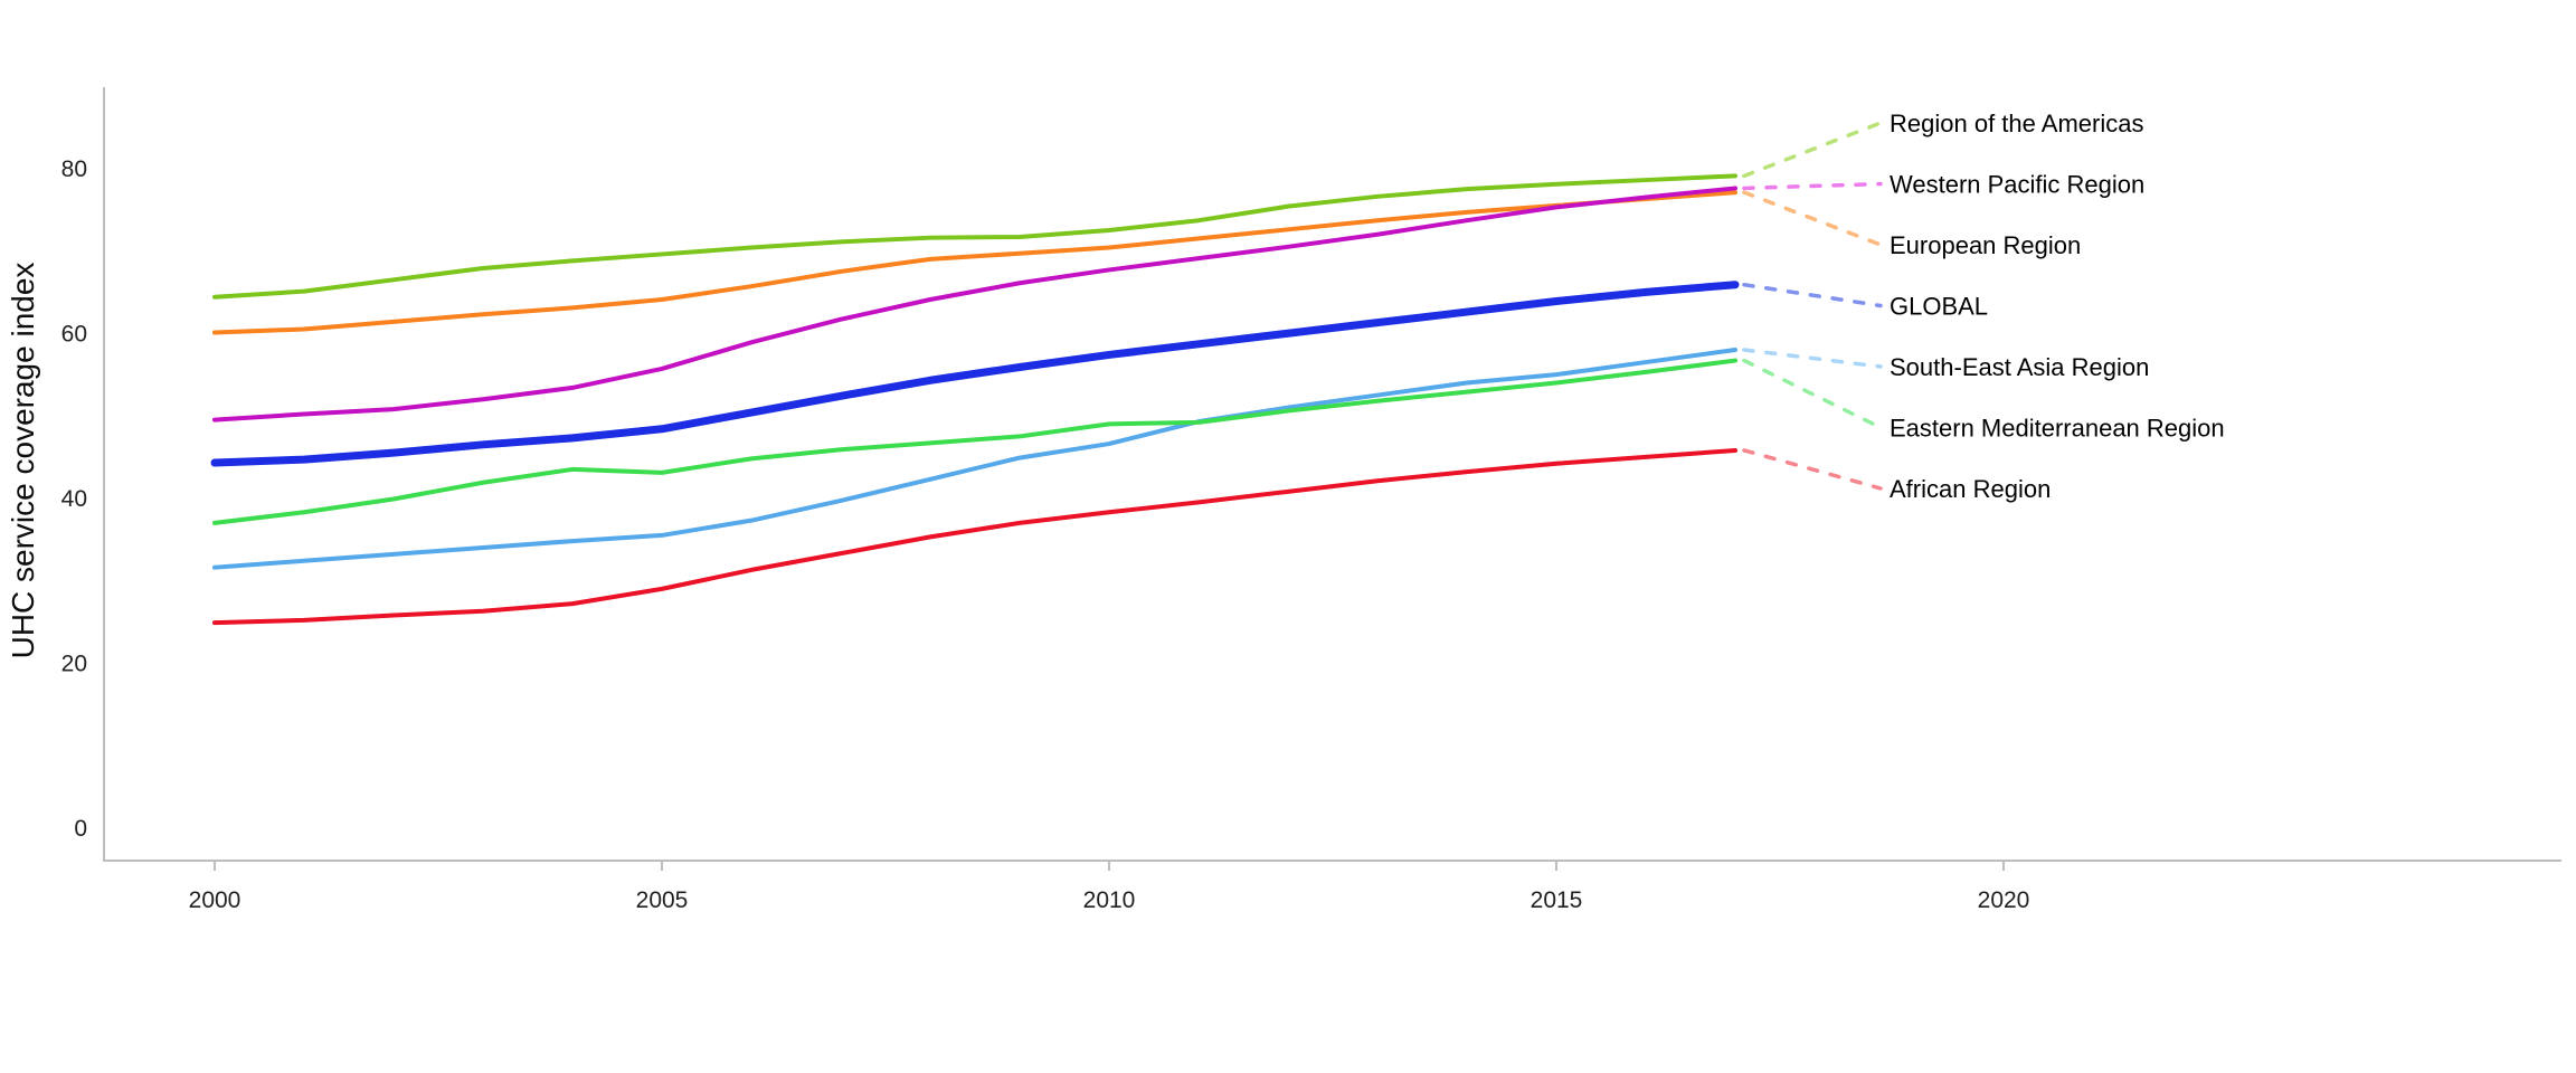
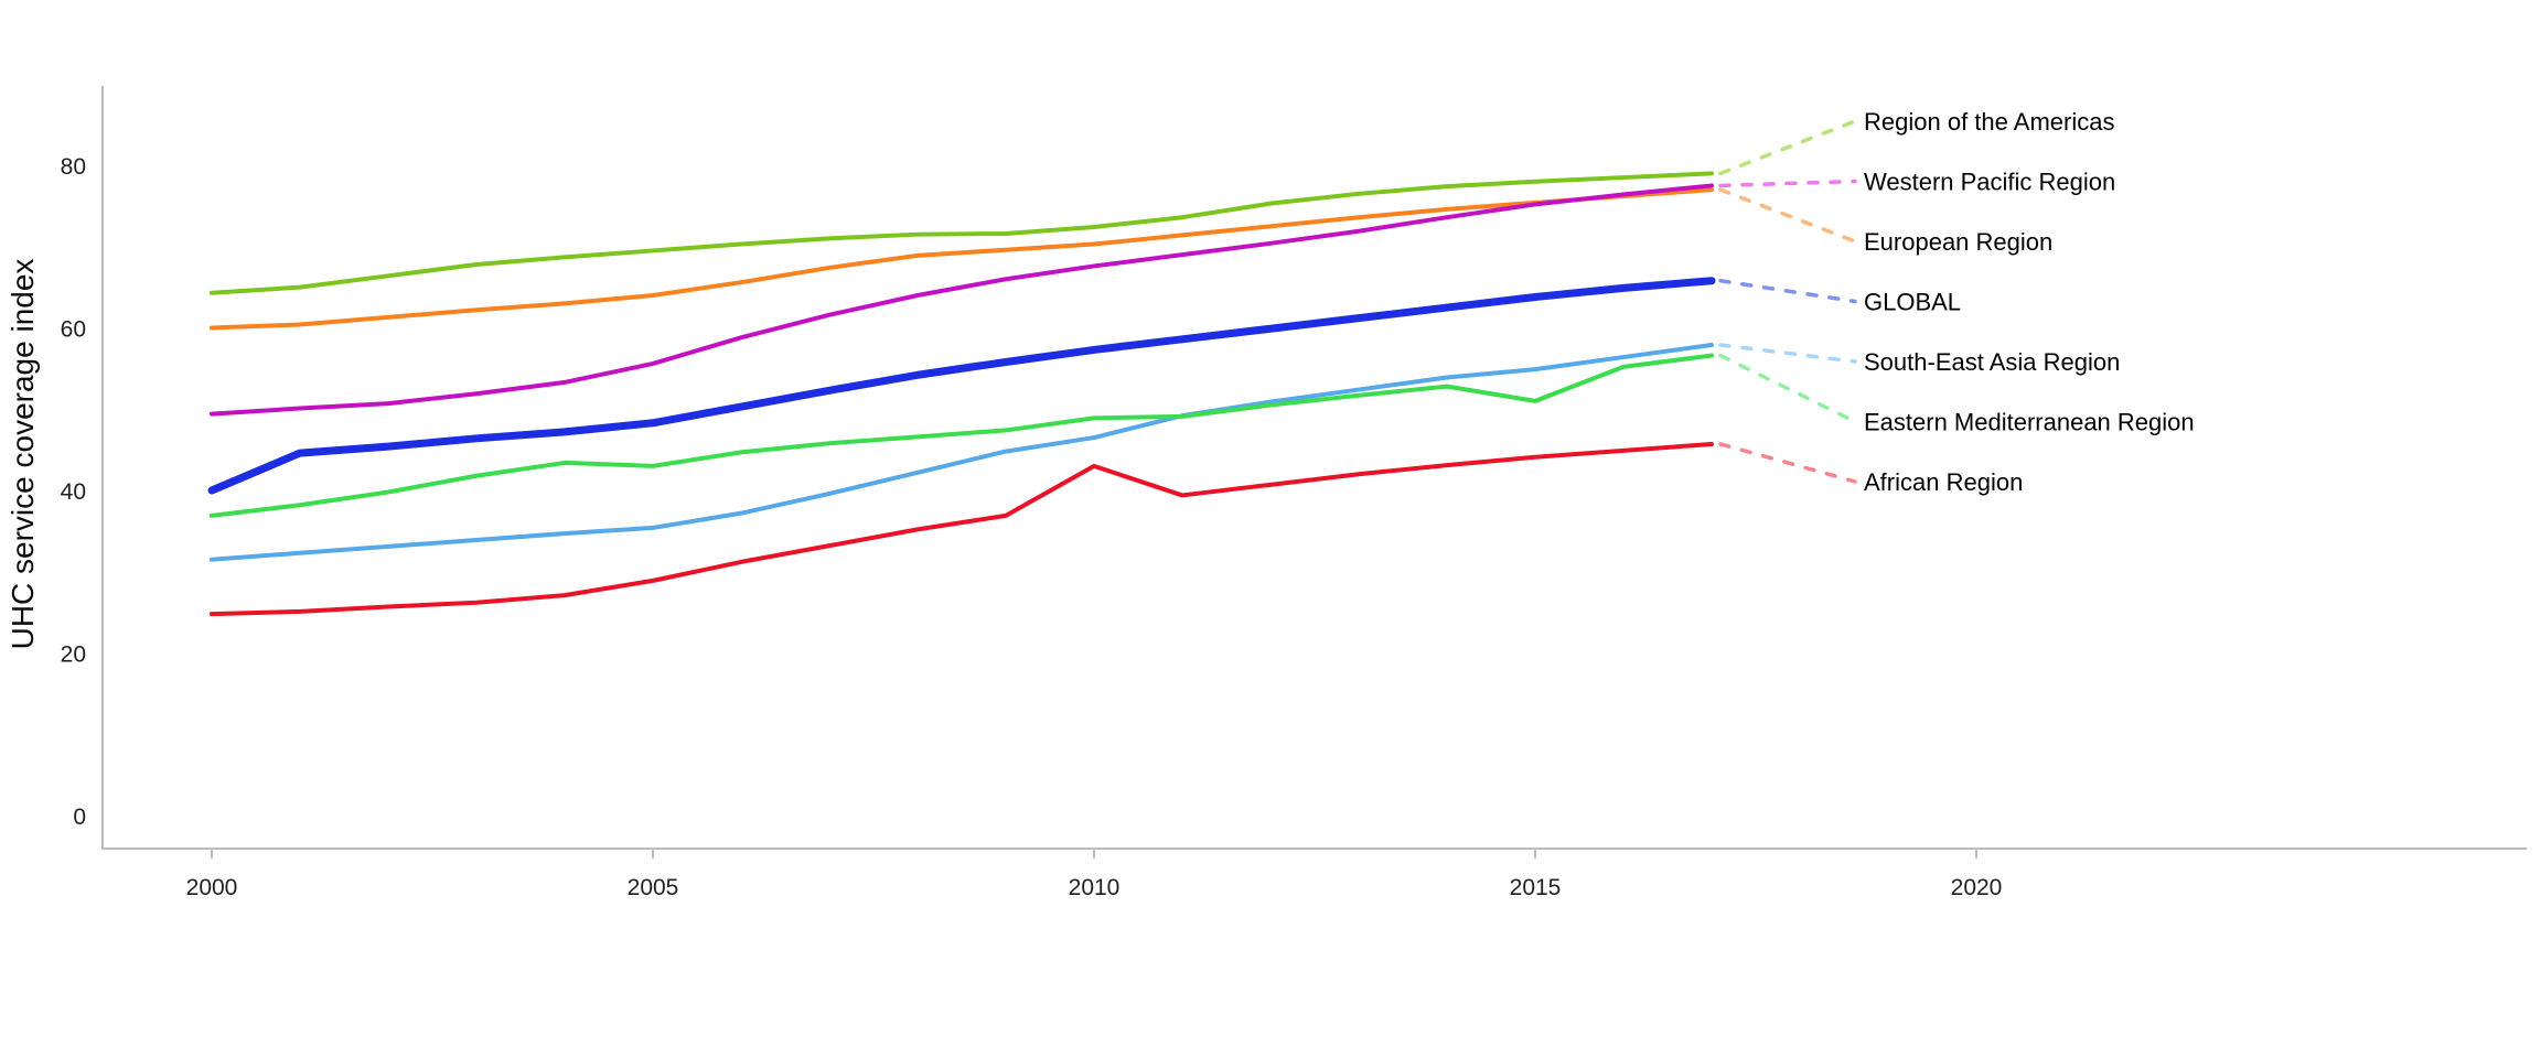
GLOBAL/2000: 44 -> 40
African Region/2010: 38 -> 43
Eastern Mediterranean Region/2015: 54 -> 51
